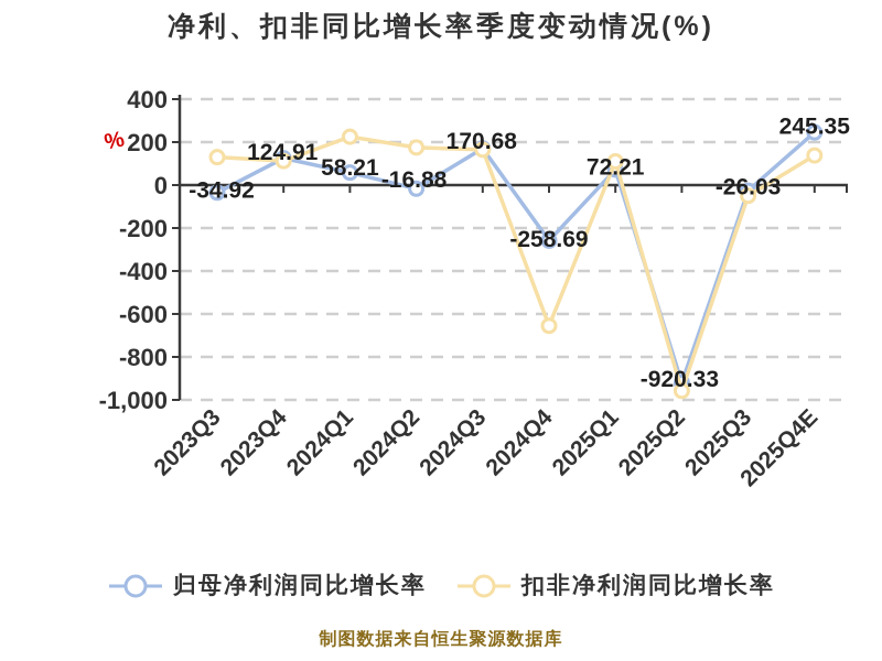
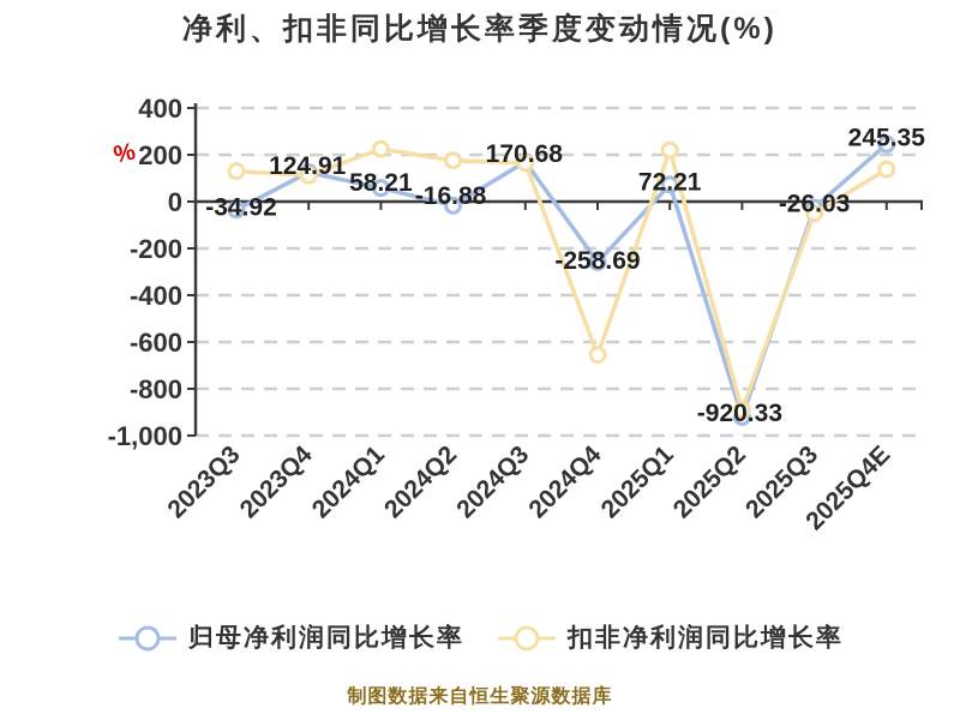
扣非净利润同比增长率/2025Q1: 110 -> 220
扣非净利润同比增长率/2025Q2: -960 -> -890
